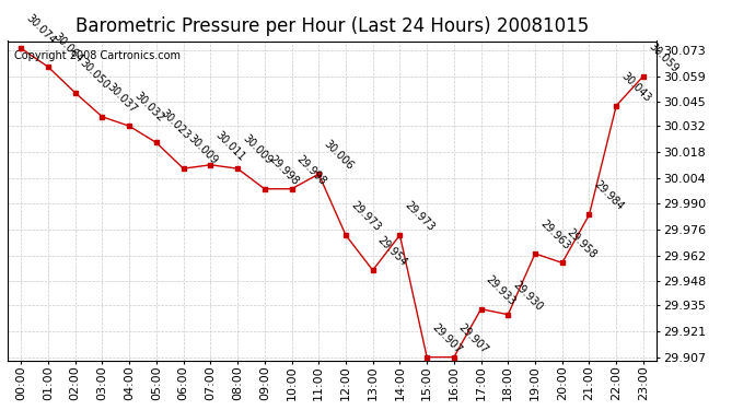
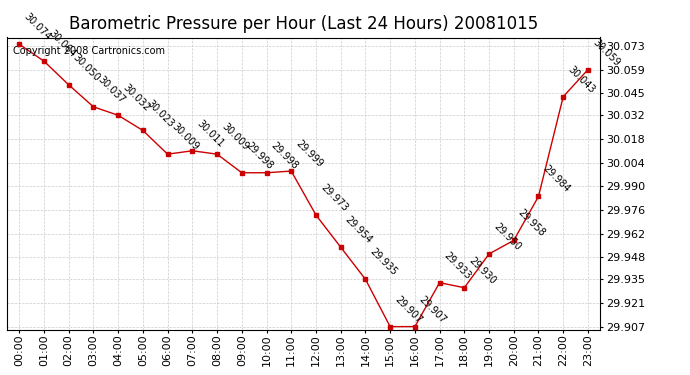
11:00: 30.006 -> 29.999
14:00: 29.973 -> 29.935
19:00: 29.963 -> 29.950
